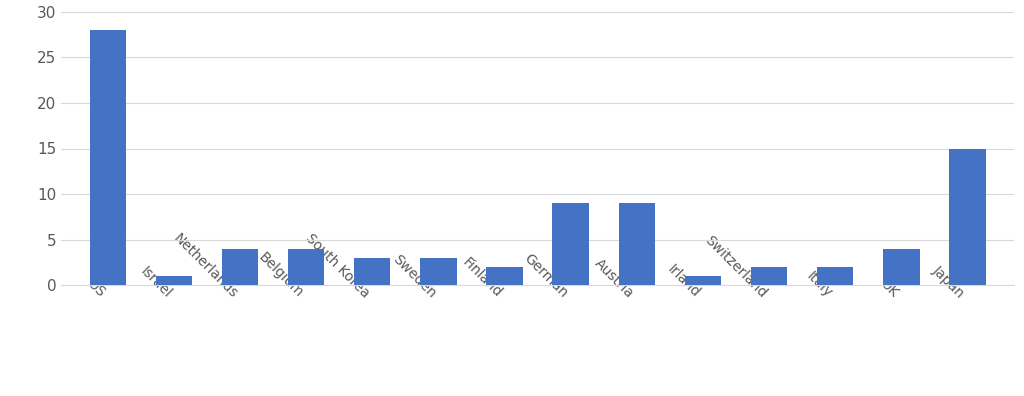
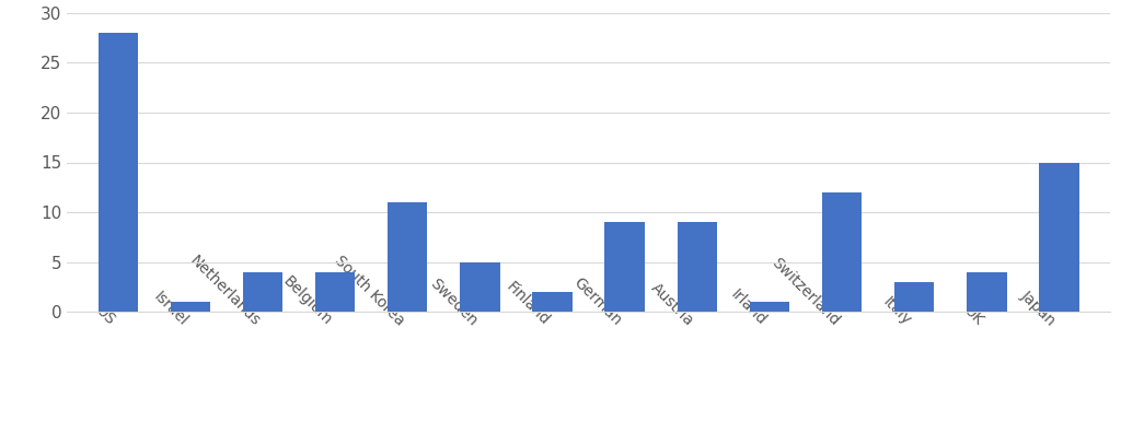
South Korea: 3 -> 11
Sweden: 3 -> 5
Switzerland: 2 -> 12
Italy: 2 -> 3
